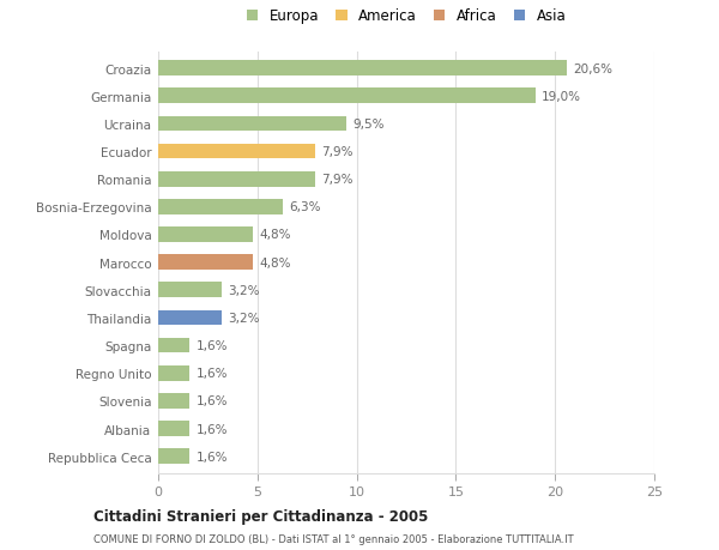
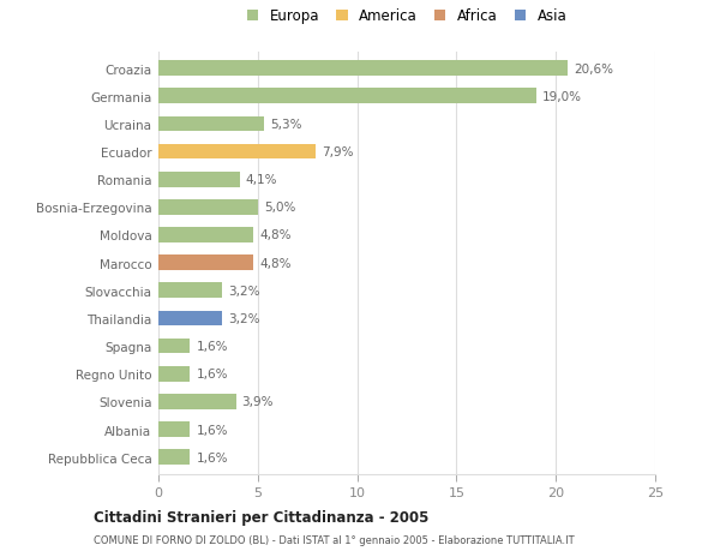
Ucraina: 9,5% -> 5,3%
Romania: 7,9% -> 4,1%
Bosnia-Erzegovina: 6,3% -> 5,0%
Slovenia: 1,6% -> 3,9%
